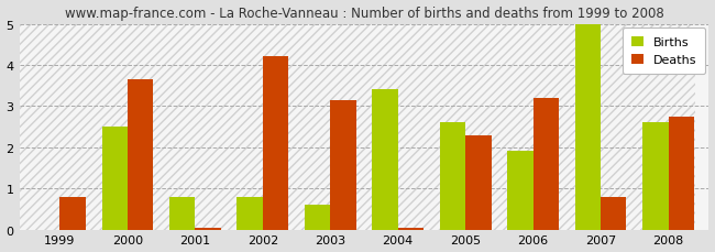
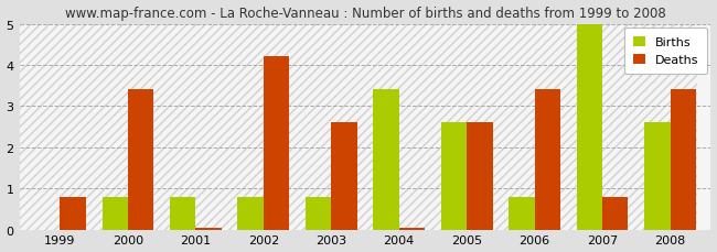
Births/2000: 2.5 -> 0.8
Deaths/2000: 3.65 -> 3.40
Births/2003: 0.6 -> 0.8
Deaths/2003: 3.15 -> 2.60
Deaths/2005: 2.30 -> 2.60
Births/2006: 1.9 -> 0.8
Deaths/2006: 3.20 -> 3.40
Deaths/2008: 2.75 -> 3.40
